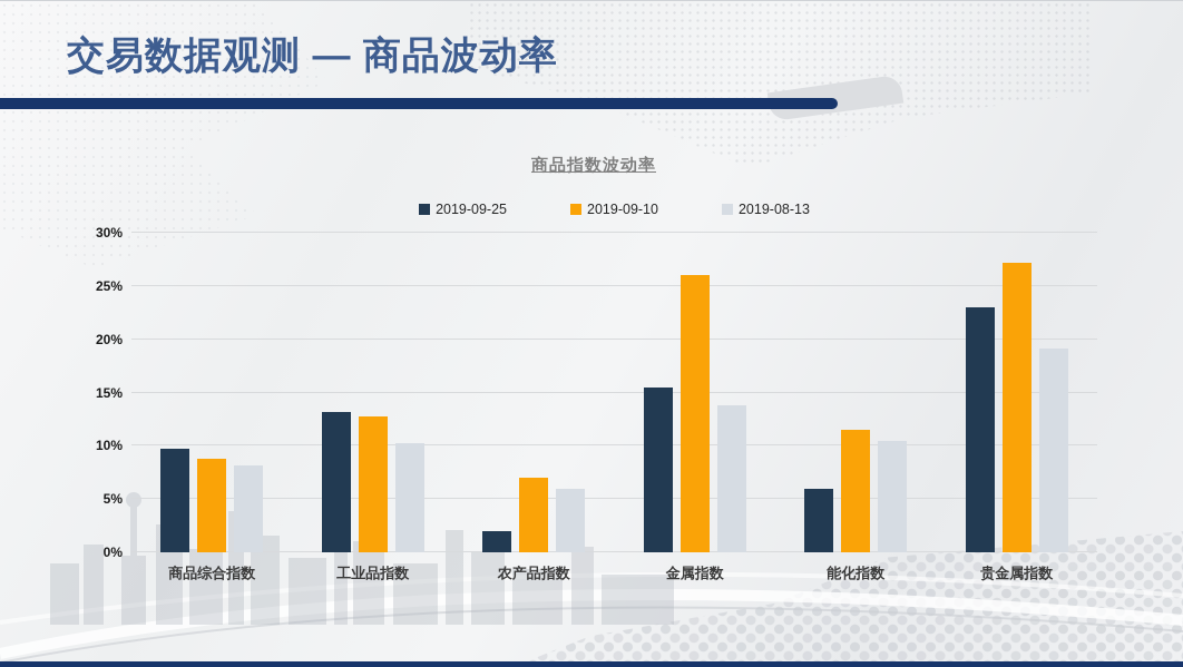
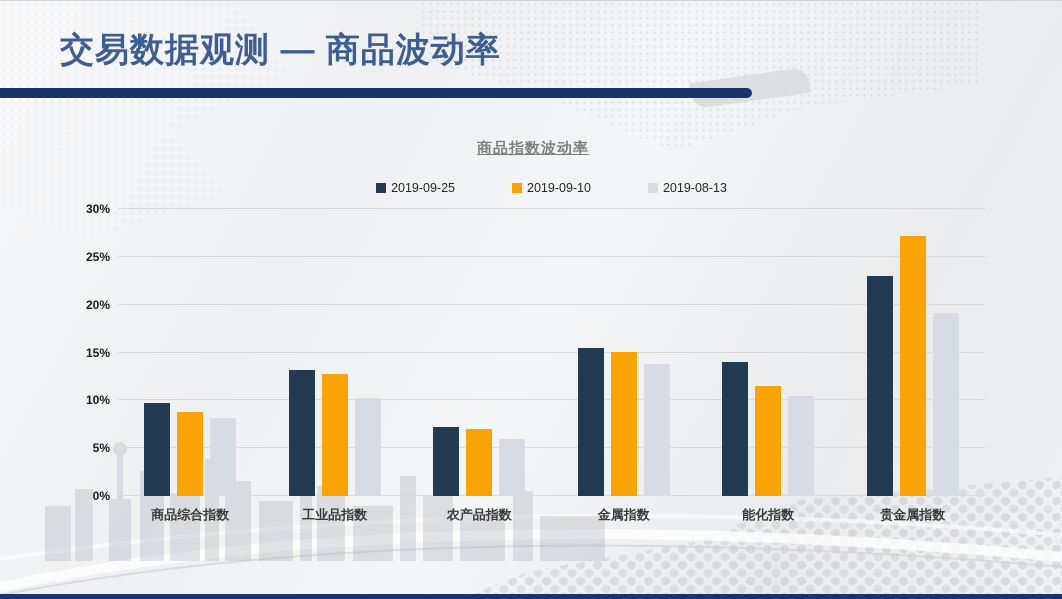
2019-09-25/农产品指数: 2% -> 7%
2019-09-10/金属指数: 26% -> 15%
2019-09-25/能化指数: 6% -> 14%
